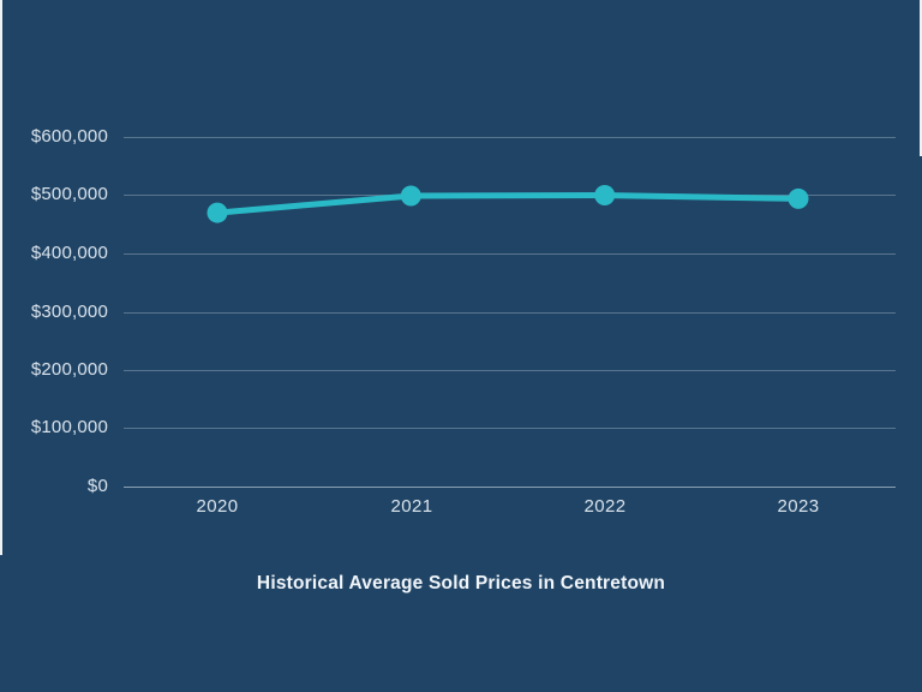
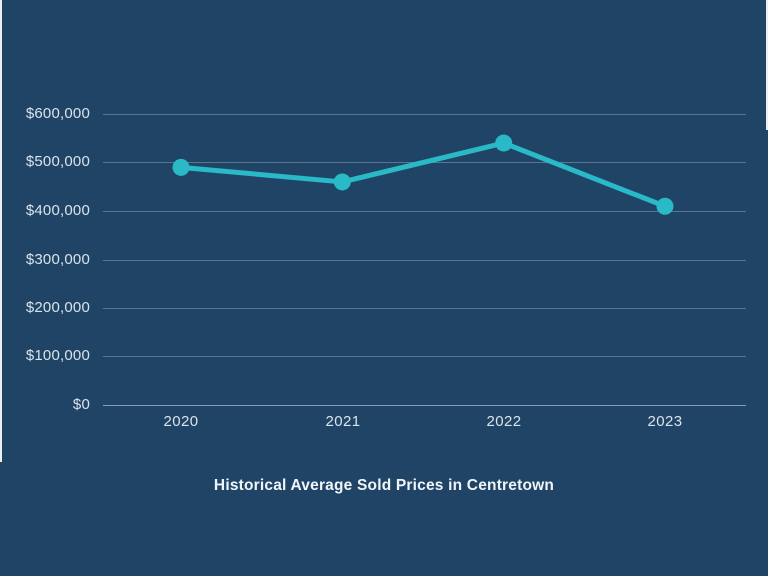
2020: $470000 -> $490000
2021: $500000 -> $460000
2022: $500000 -> $540000
2023: $490000 -> $410000
